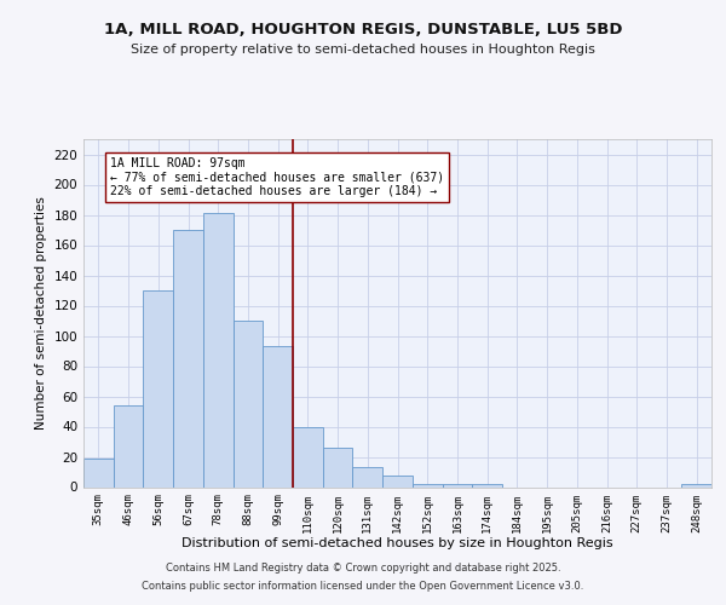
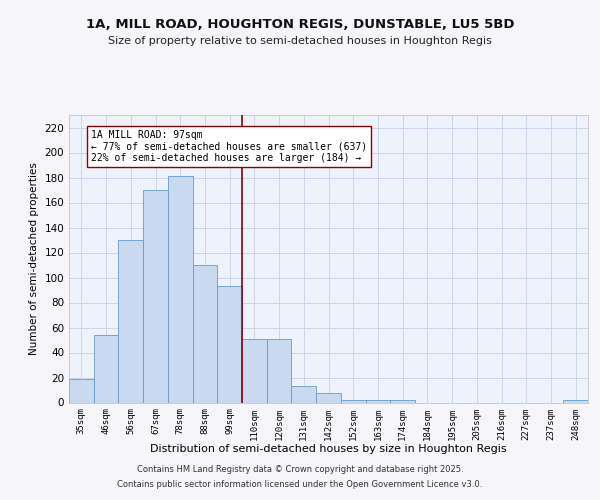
110sqm: 40 -> 51
120sqm: 26 -> 51
